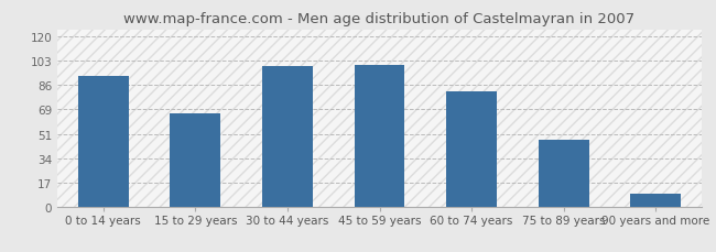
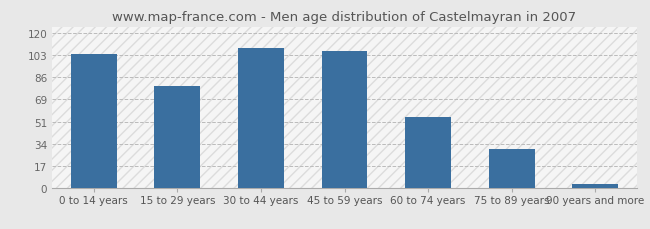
0 to 14 years: 92 -> 104
15 to 29 years: 66 -> 79
30 to 44 years: 99 -> 108
45 to 59 years: 100 -> 106
60 to 74 years: 81 -> 55
75 to 89 years: 47 -> 30
90 years and more: 9 -> 3
